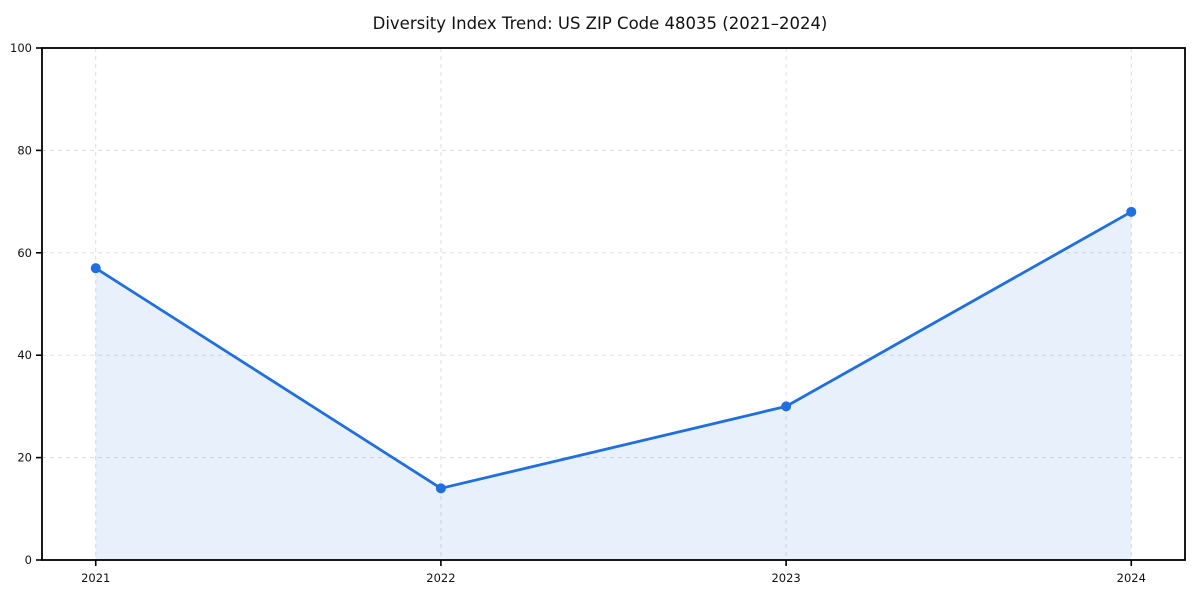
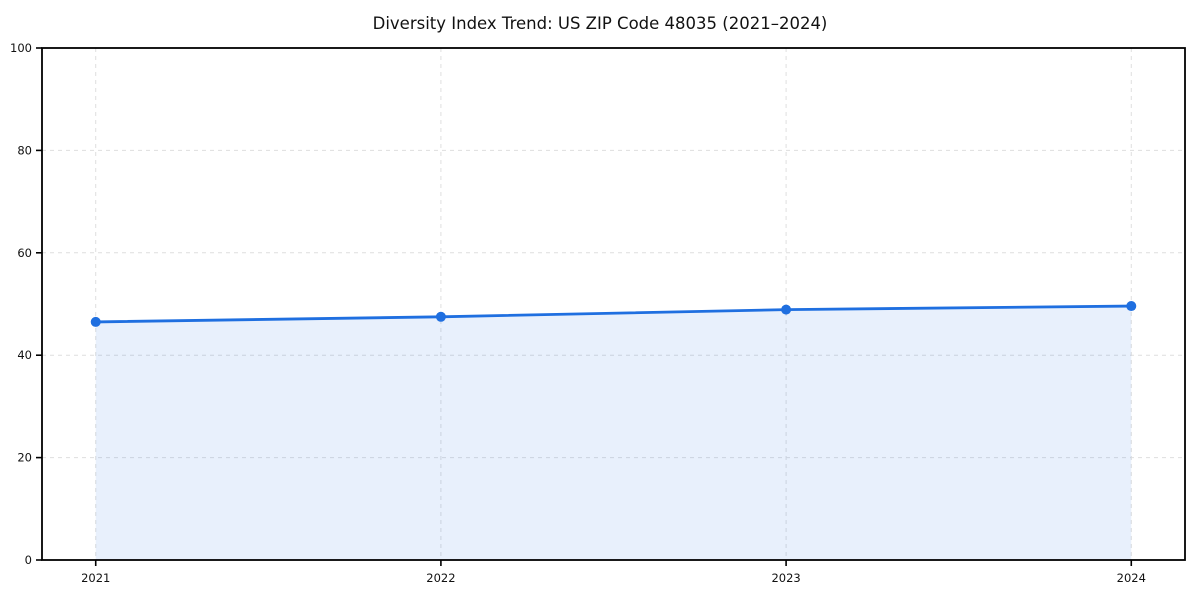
2021: 57 -> 46
2022: 14 -> 48
2023: 30 -> 49
2024: 68 -> 50
